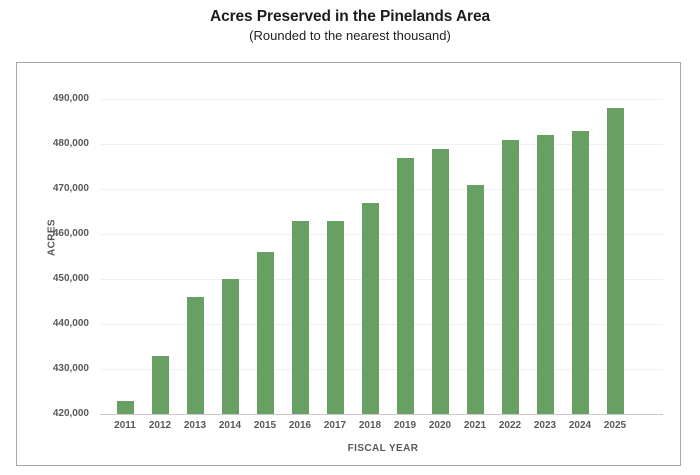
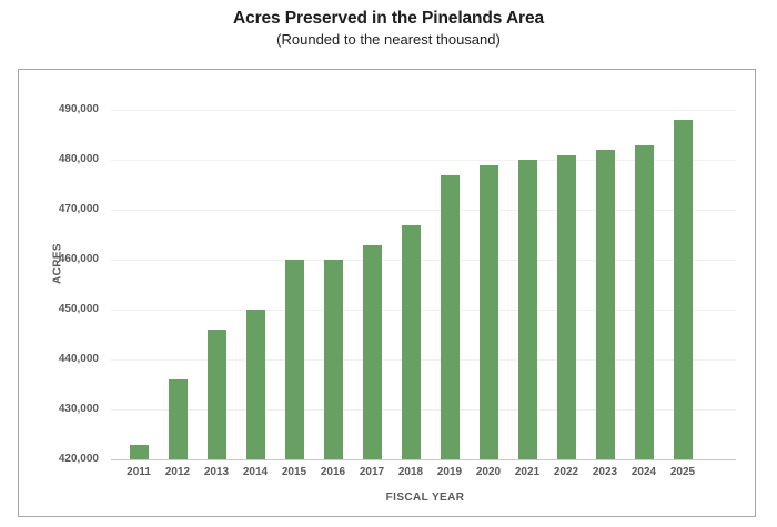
2012: 433000 -> 436000
2015: 456000 -> 460000
2016: 463000 -> 460000
2021: 471000 -> 480000
